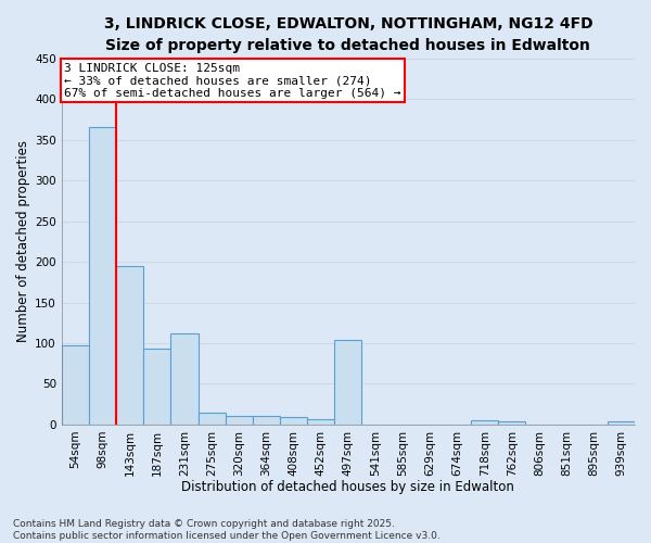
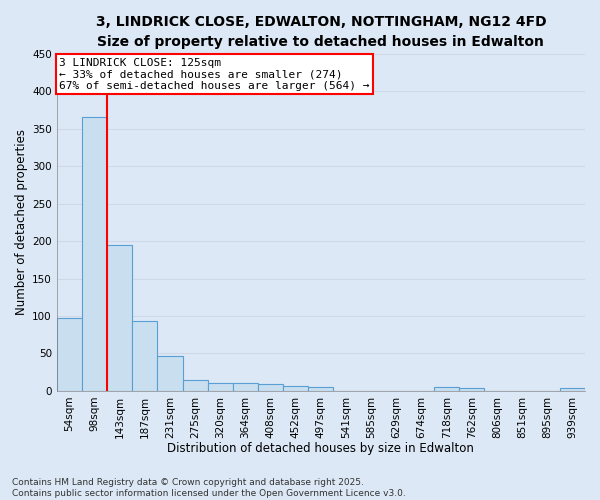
231sqm: 112 -> 46
497sqm: 104 -> 5
